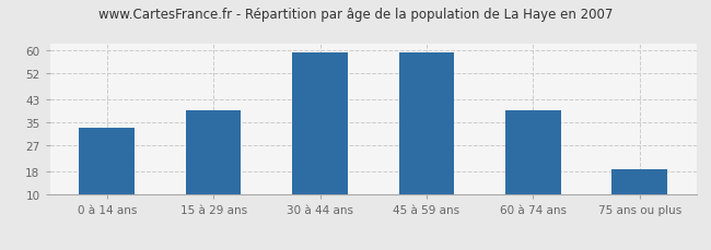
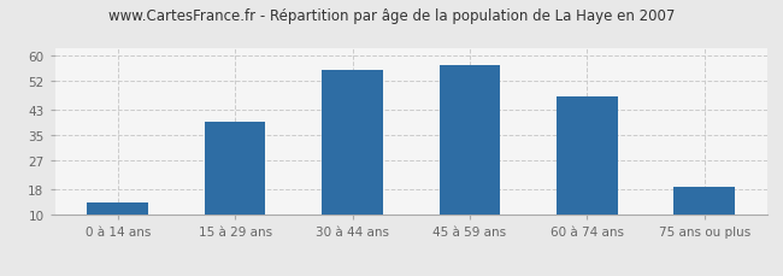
0 à 14 ans: 33.0 -> 14.0
30 à 44 ans: 59.2 -> 55.5
45 à 59 ans: 59.2 -> 57.0
60 à 74 ans: 39.0 -> 47.0
